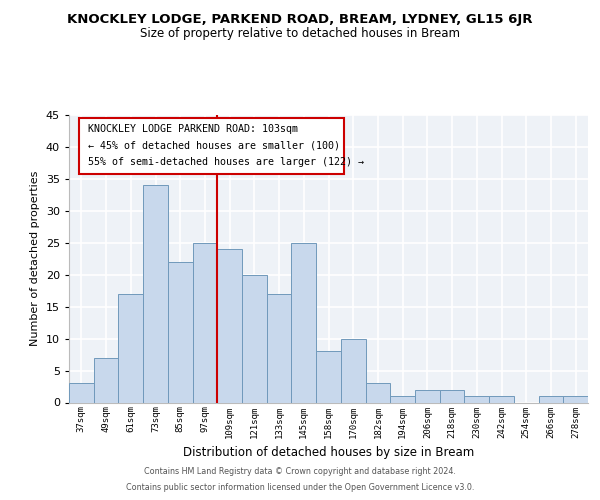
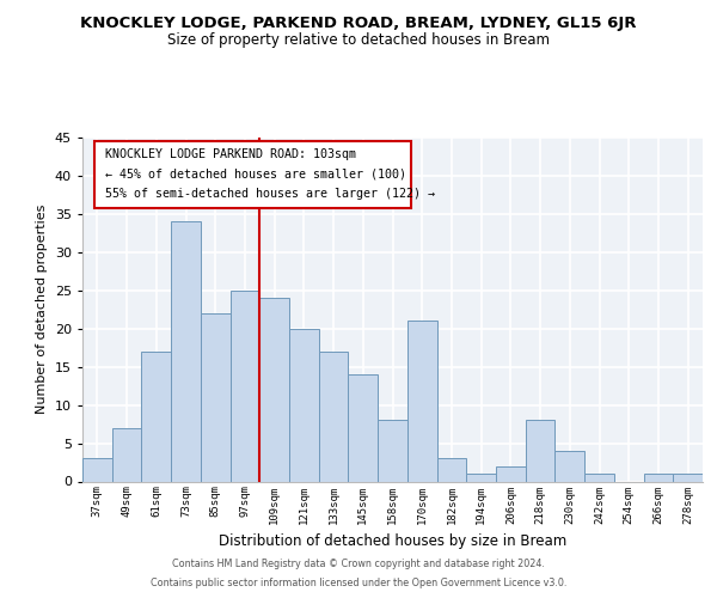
145sqm: 25 -> 14
170sqm: 10 -> 21
218sqm: 2 -> 8
230sqm: 1 -> 4
